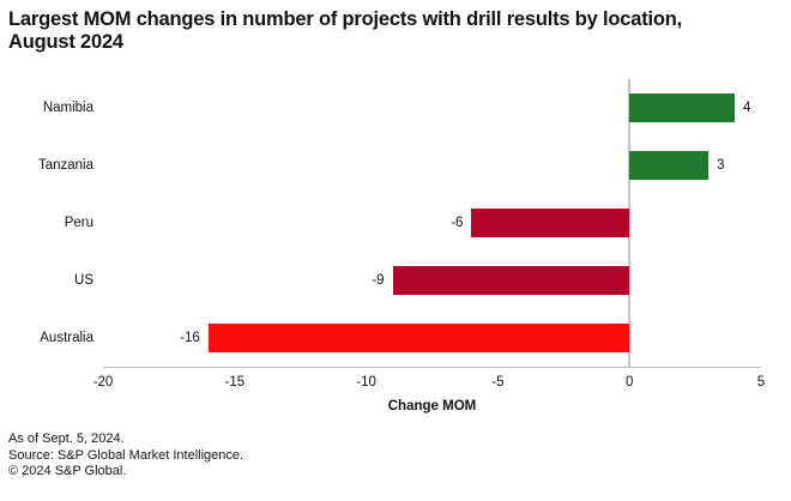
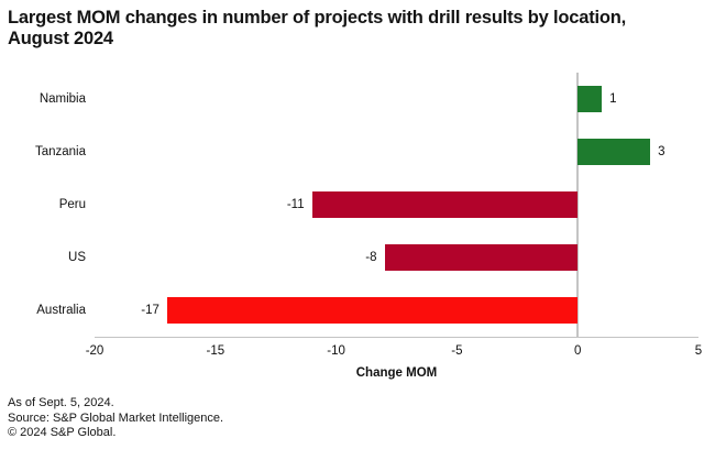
Namibia: 4 -> 1
Peru: -6 -> -11
US: -9 -> -8
Australia: -16 -> -17
